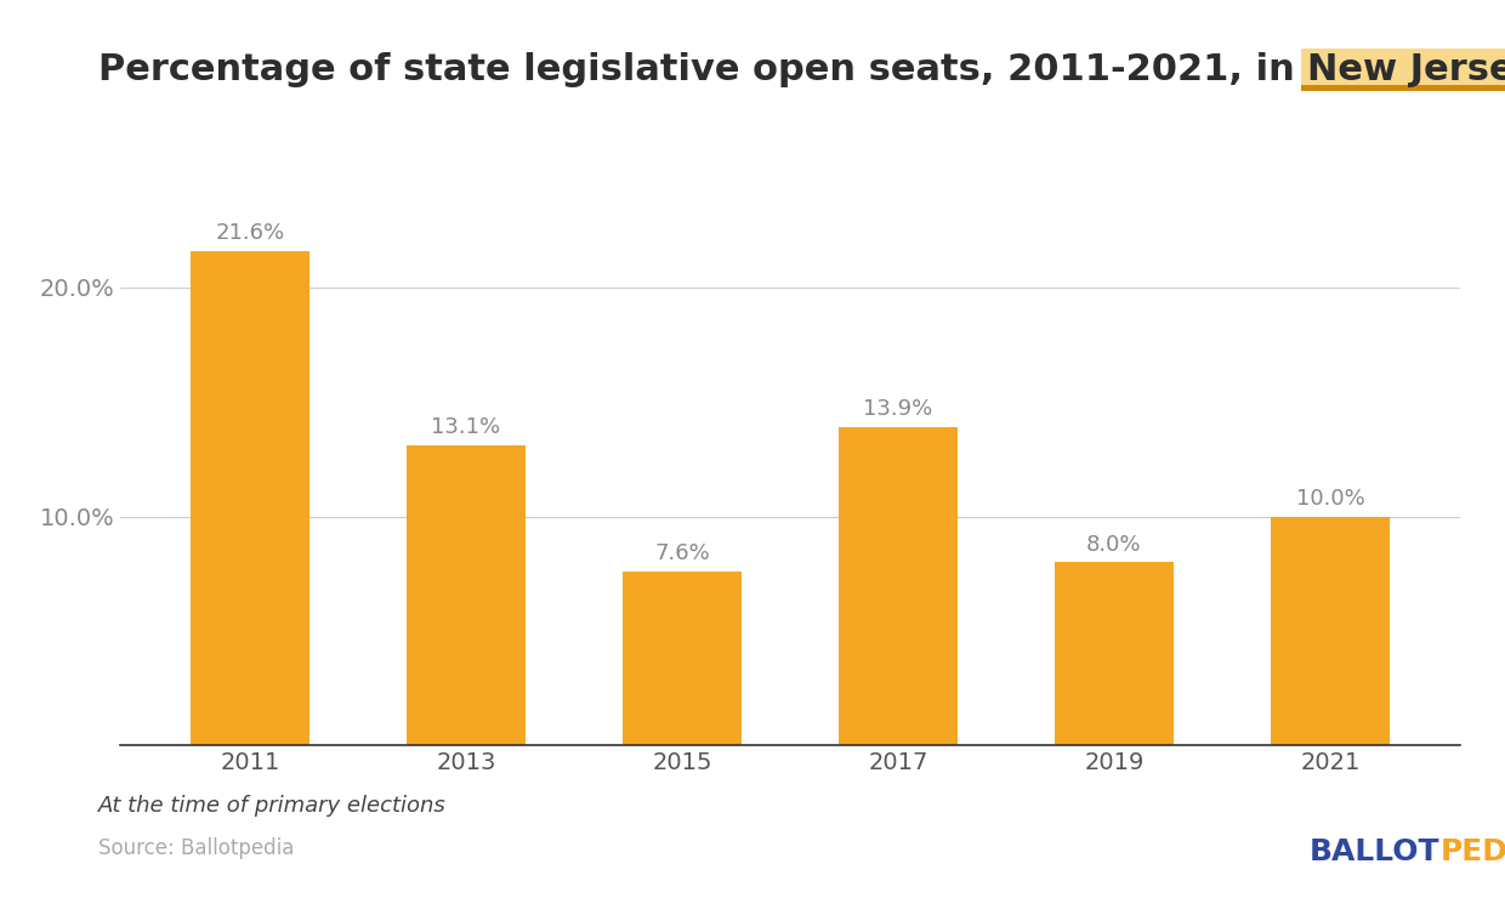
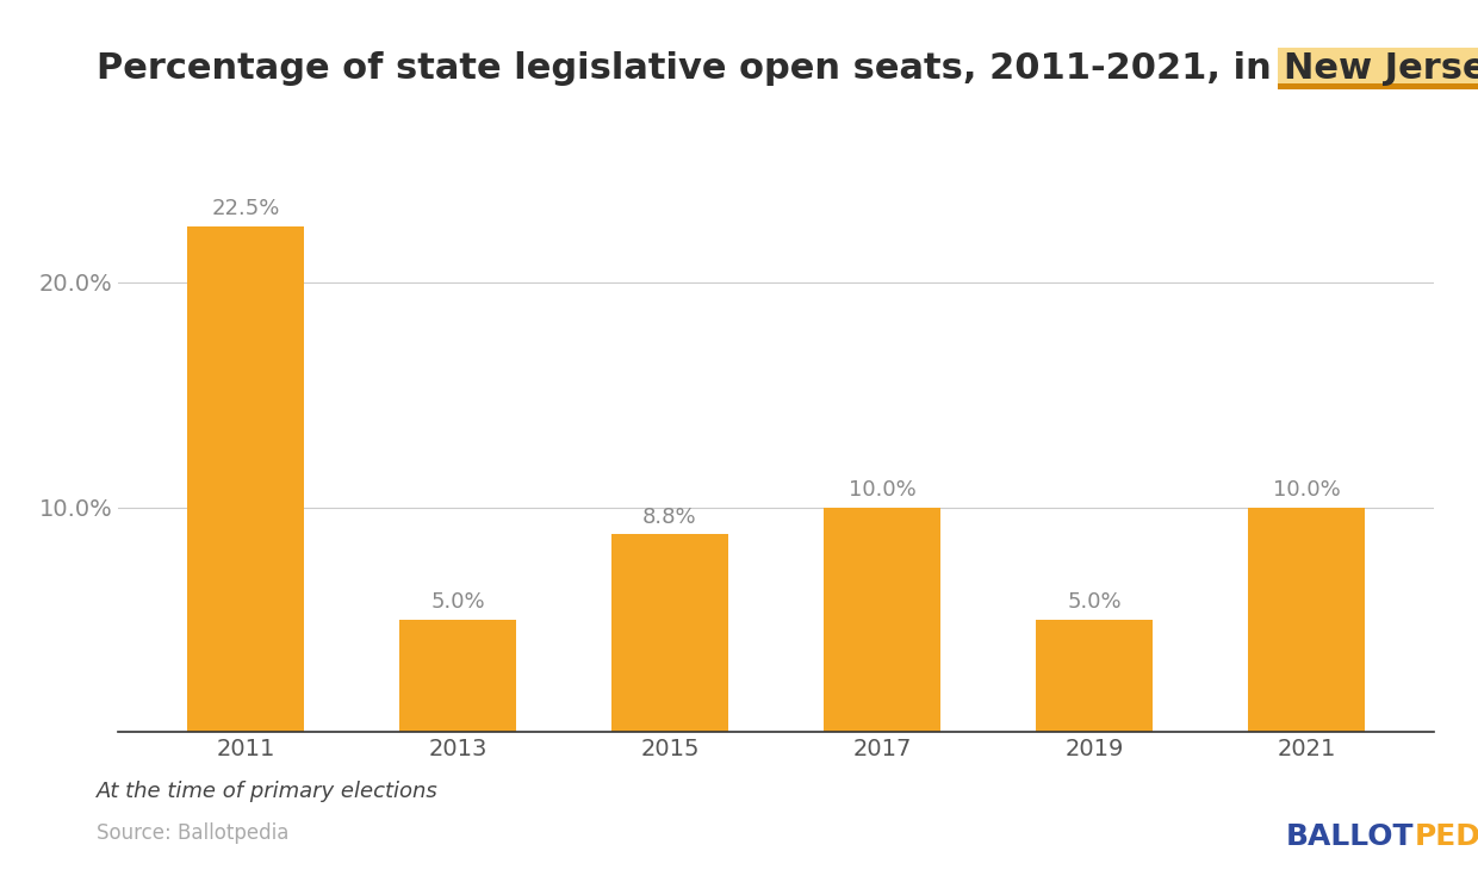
2011: 21.6% -> 22.5%
2013: 13.1% -> 5.0%
2015: 7.6% -> 8.8%
2017: 13.9% -> 10.0%
2019: 8.0% -> 5.0%
